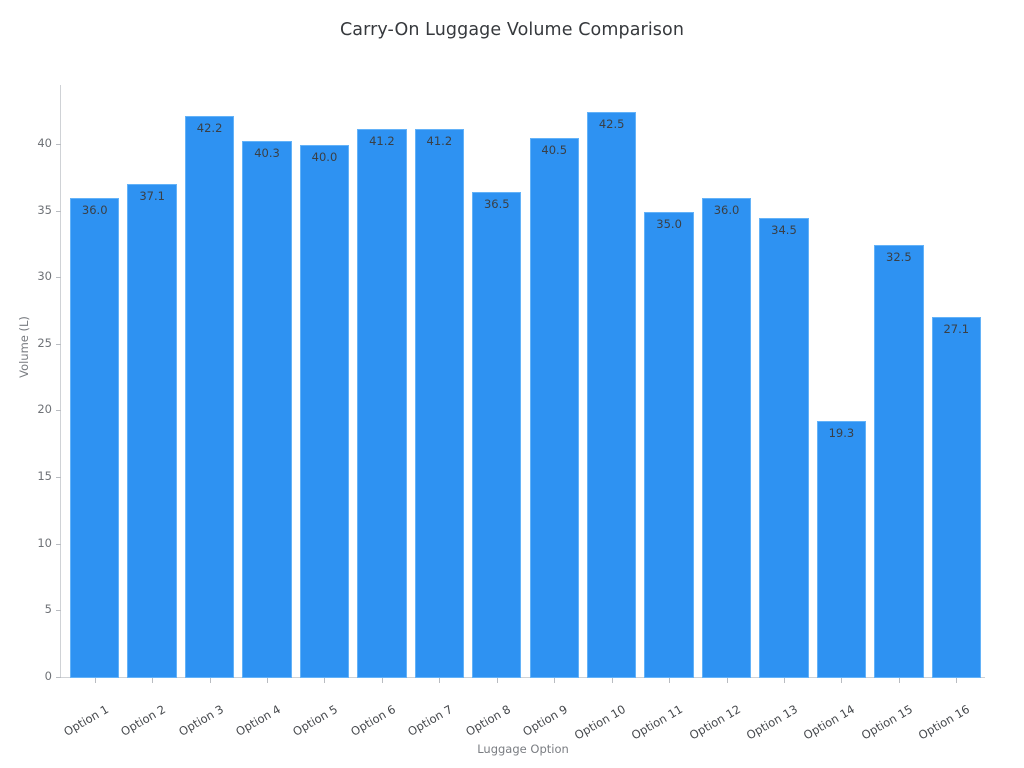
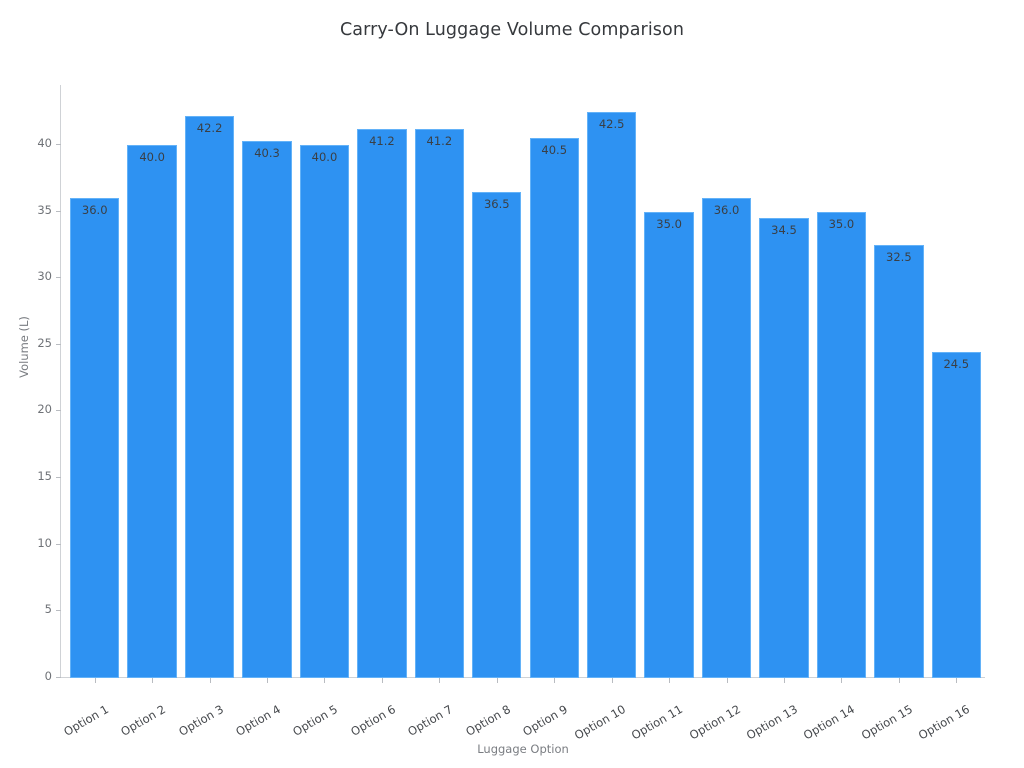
Option 2: 37.1 -> 40.0
Option 14: 19.3 -> 35.0
Option 16: 27.1 -> 24.5
